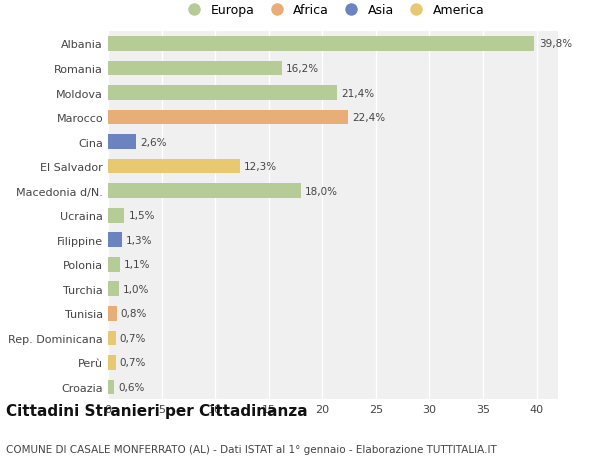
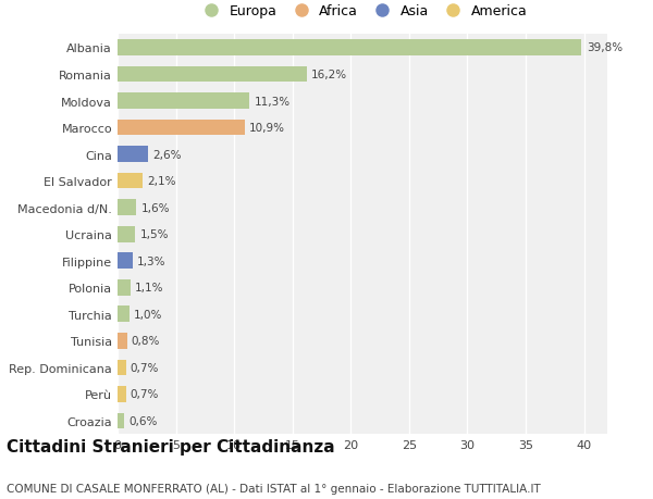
Moldova: 21,4% -> 11,3%
Marocco: 22,4% -> 10,9%
El Salvador: 12,3% -> 2,1%
Macedonia d/N.: 18,0% -> 1,6%
